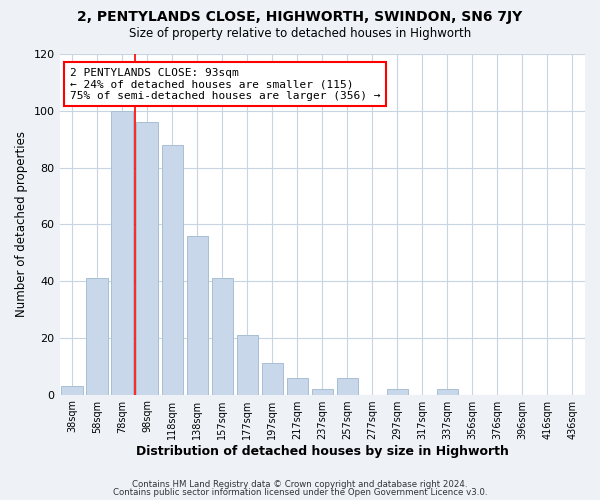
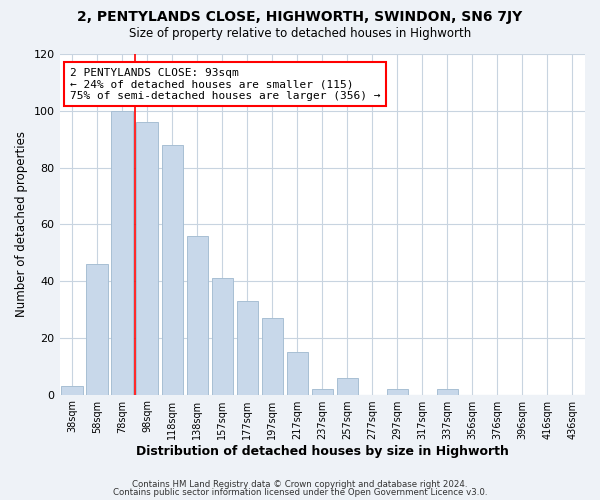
58sqm: 41 -> 46
177sqm: 21 -> 33
197sqm: 11 -> 27
217sqm: 6 -> 15
